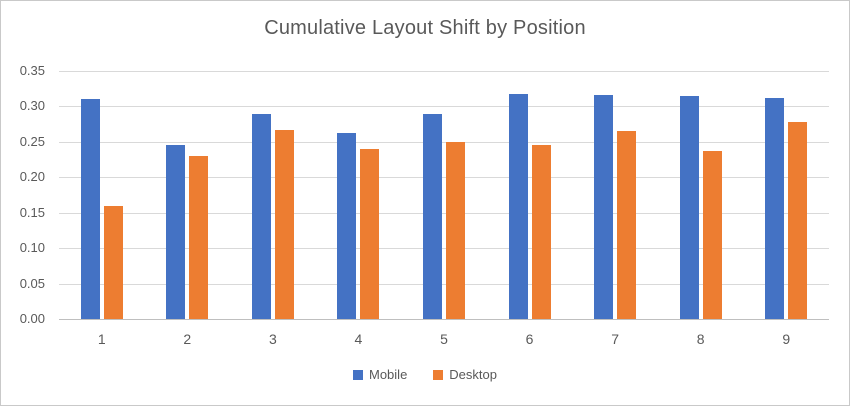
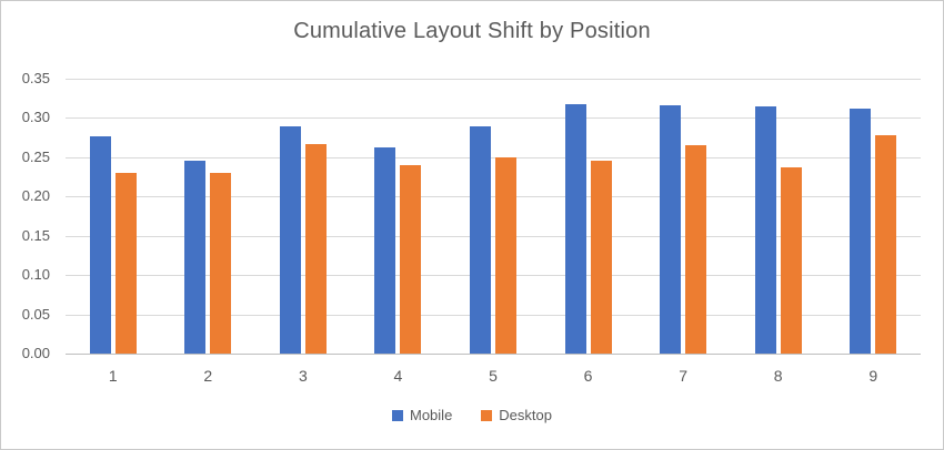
Mobile/1: 0.31 -> 0.28
Desktop/1: 0.16 -> 0.23
